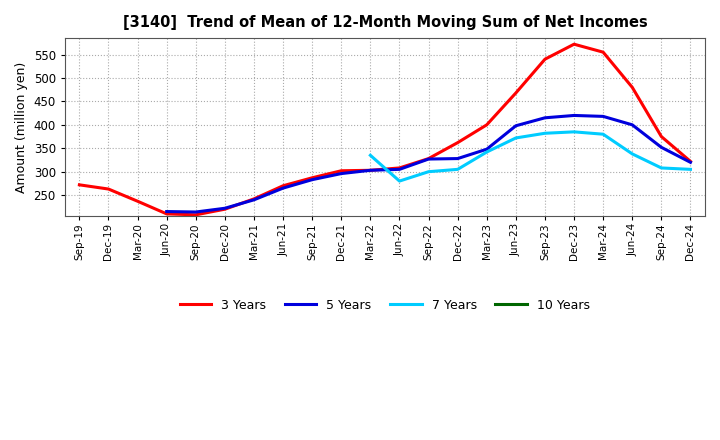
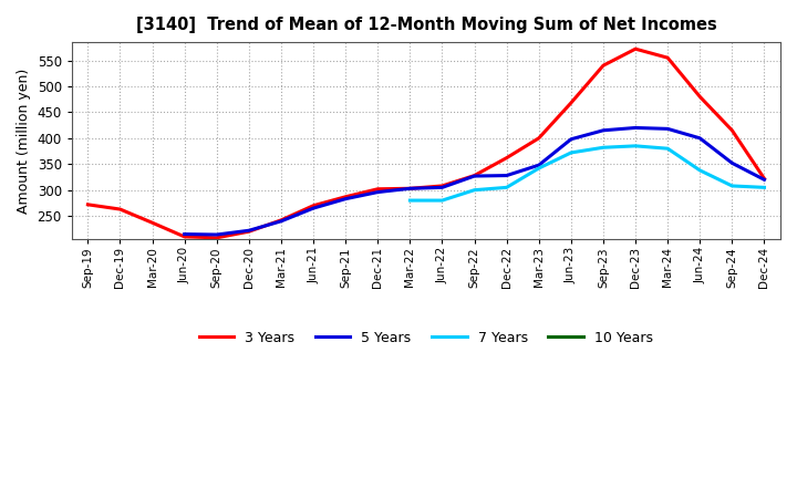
7 Years/Mar-22: 335 -> 280
3 Years/Sep-24: 375 -> 415
